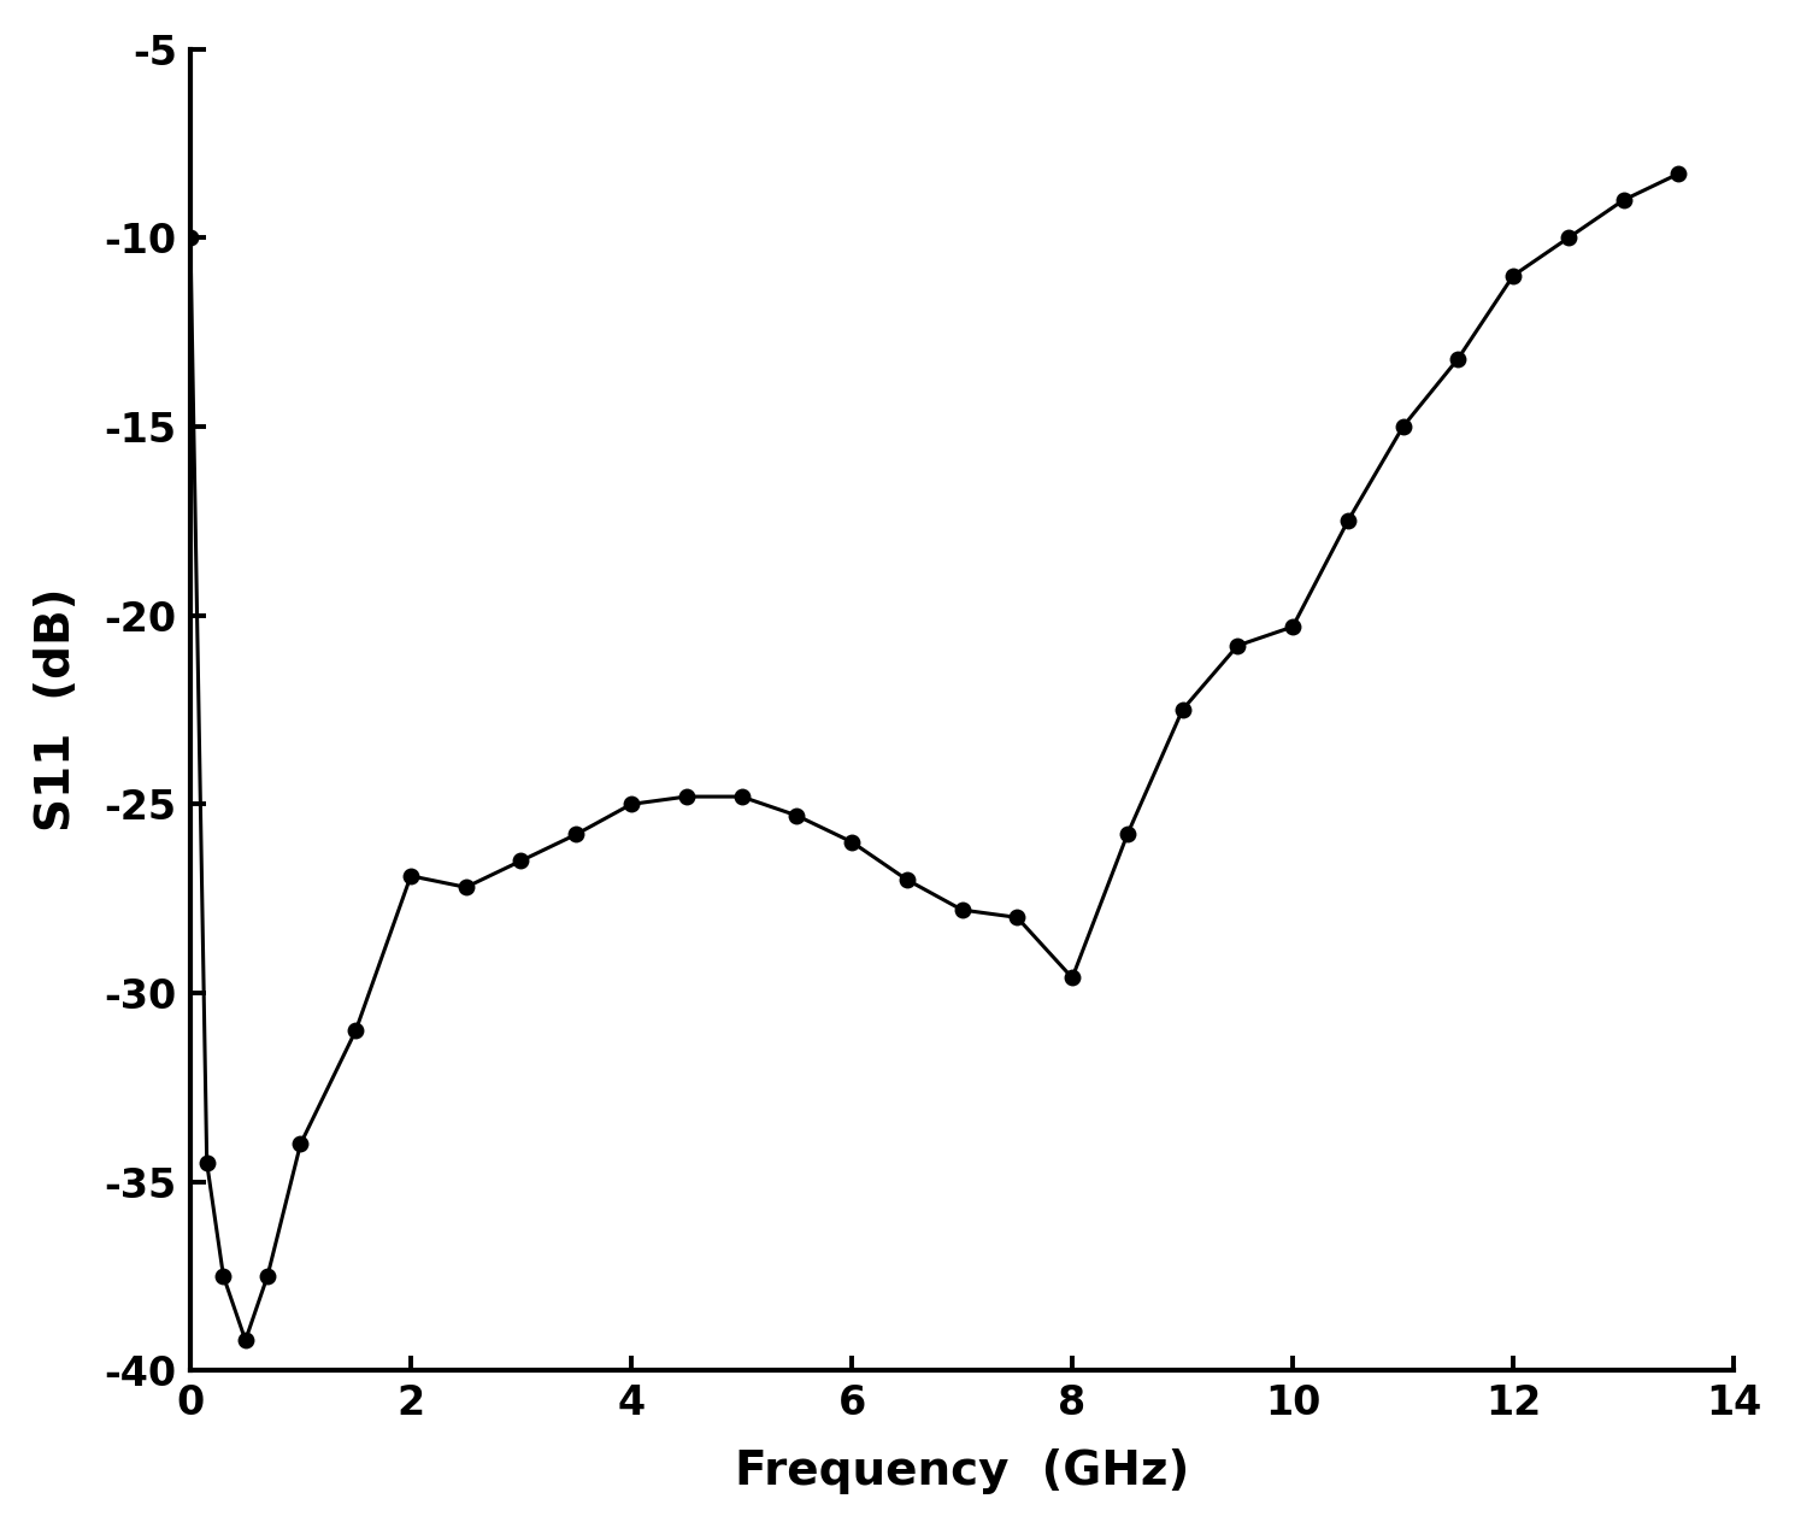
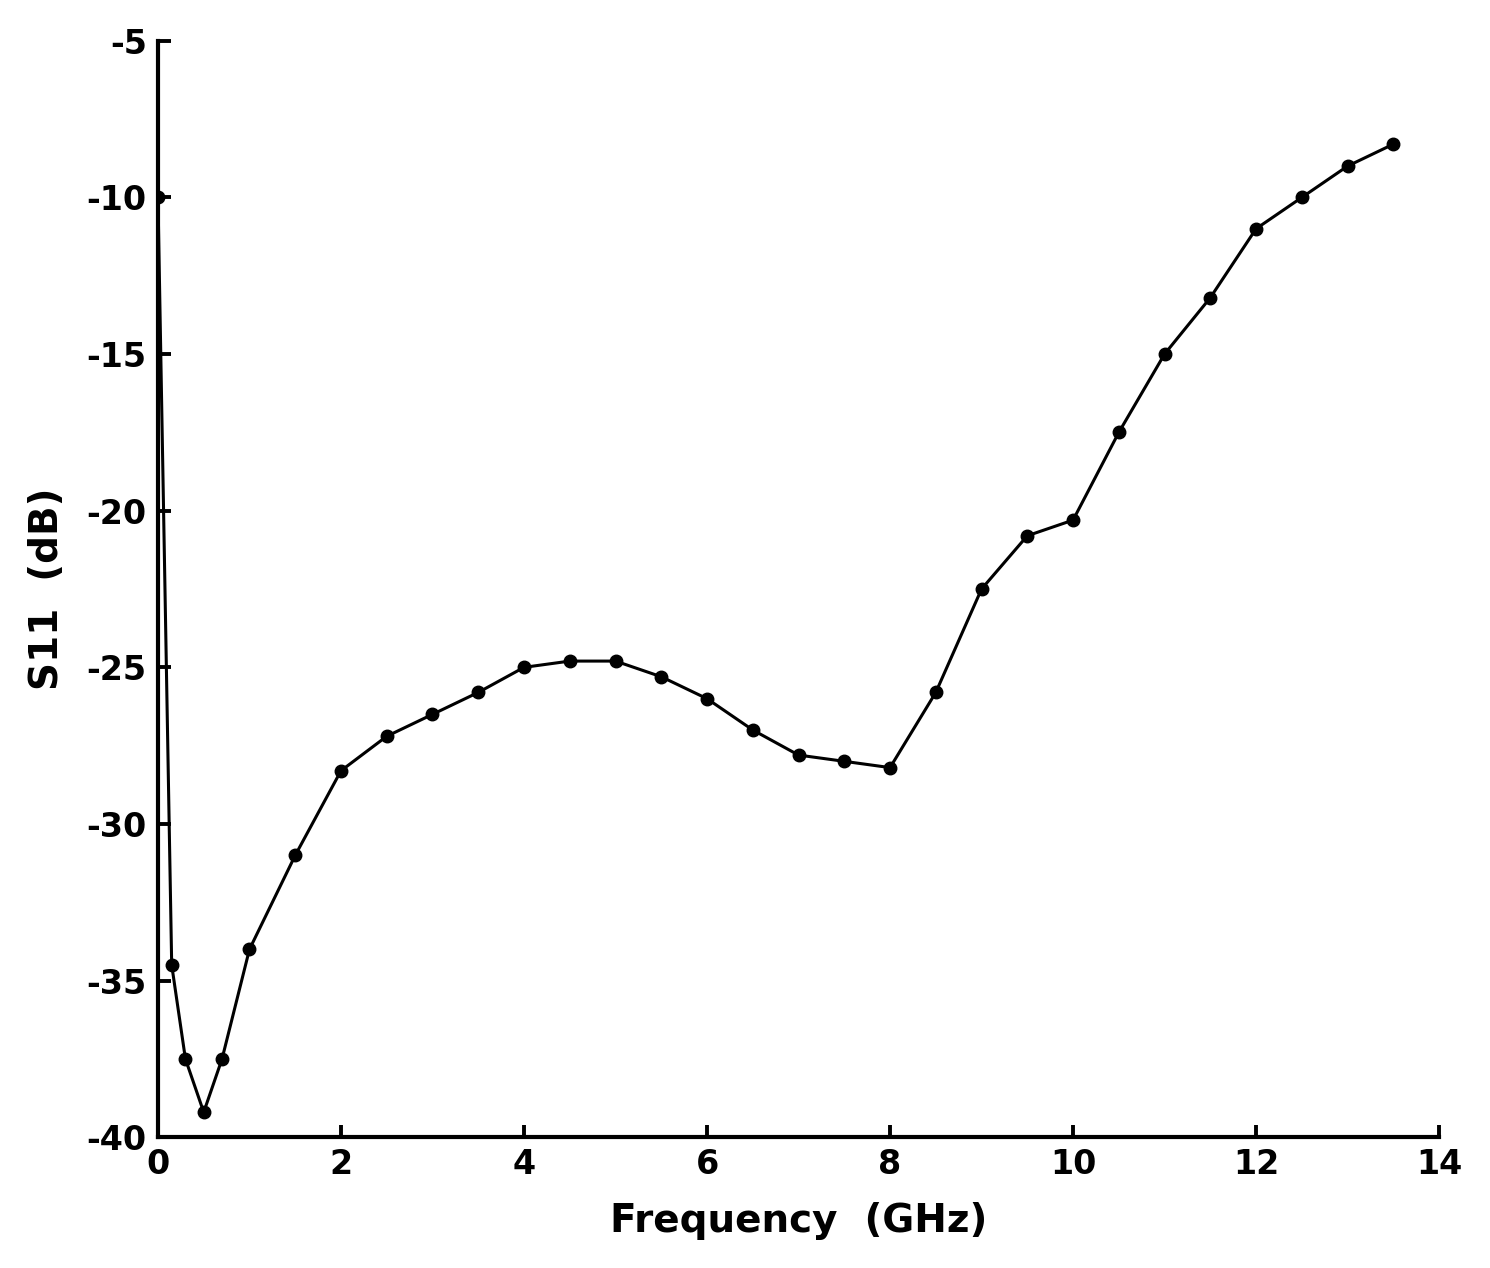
2: -26.9 -> -28.3
8: -29.6 -> -28.2
